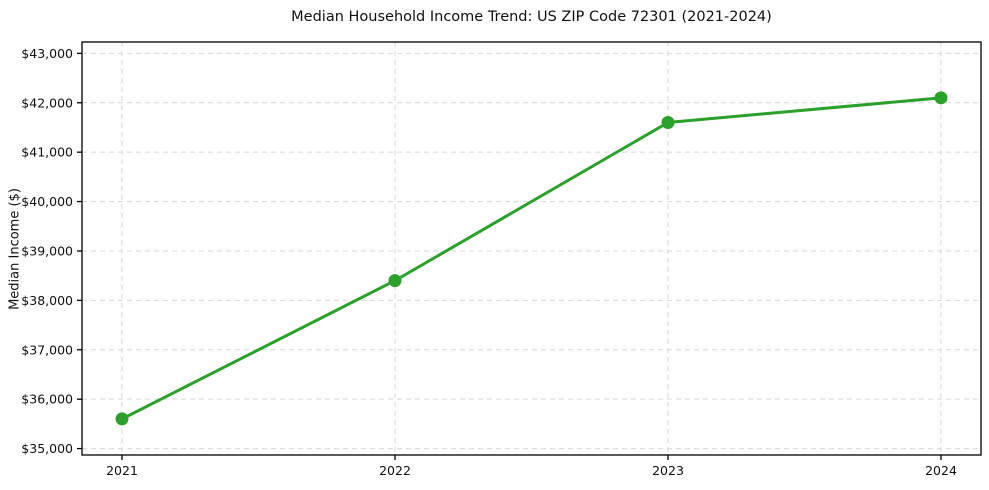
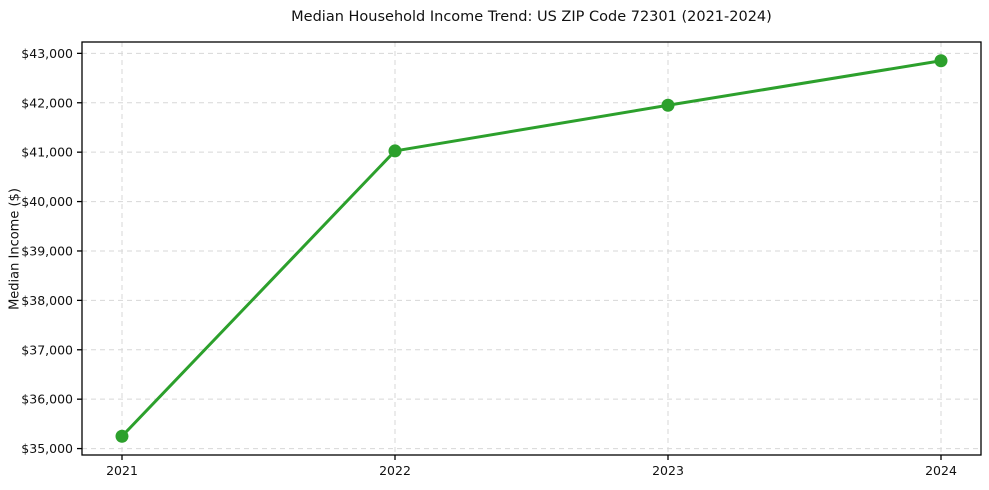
2021: $35600 -> $35200
2022: $38400 -> $41000
2023: $41600 -> $42000
2024: $42100 -> $42800
